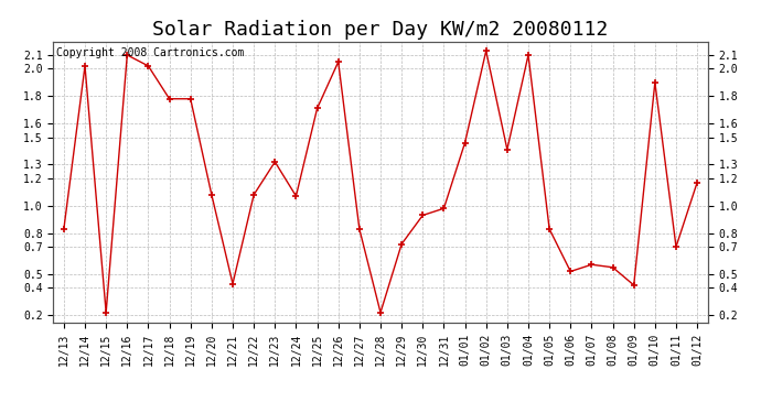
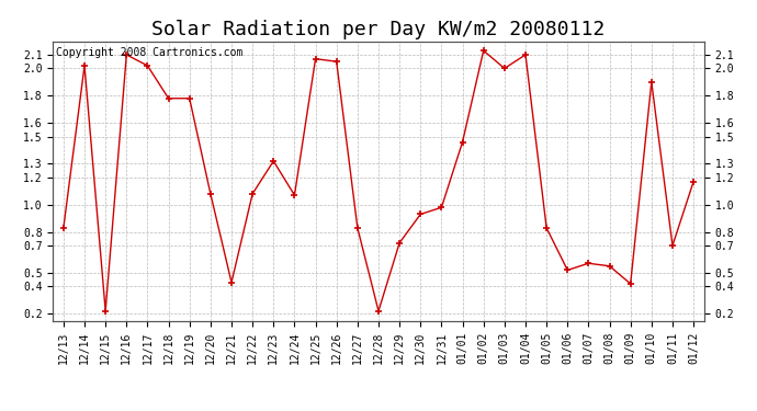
12/25: 1.71 -> 2.07
01/03: 1.41 -> 2.00
